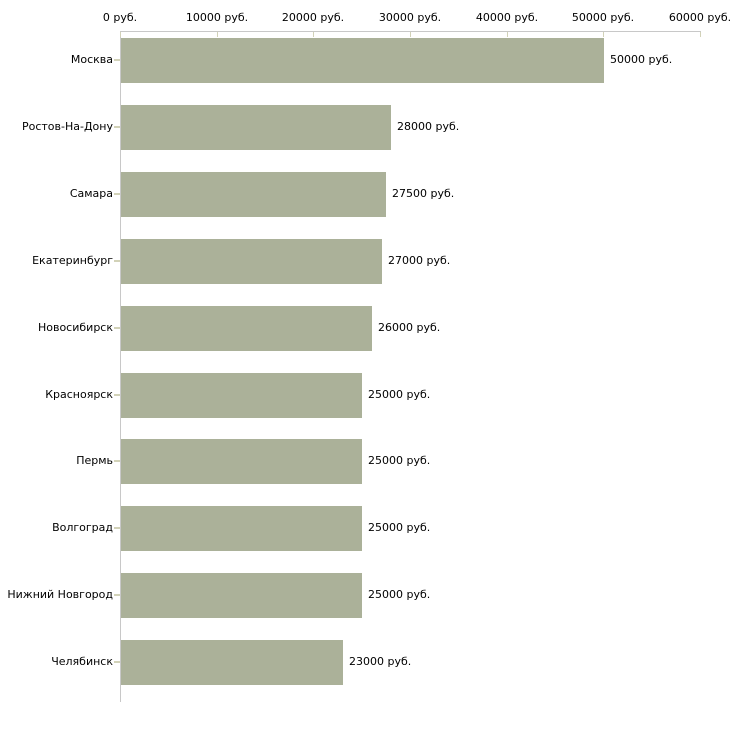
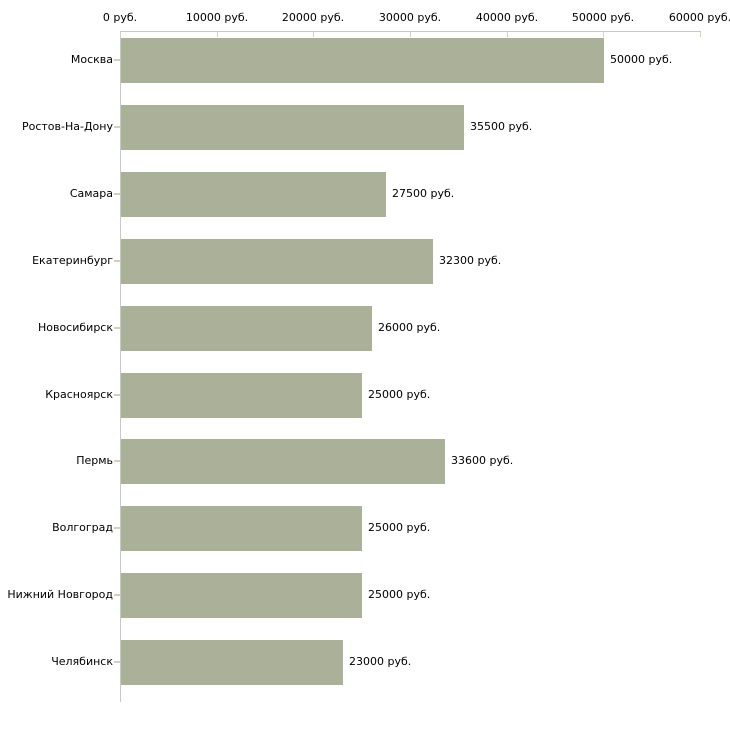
Ростов-На-Дону: 28000 -> 35500
Екатеринбург: 27000 -> 32300
Пермь: 25000 -> 33600
